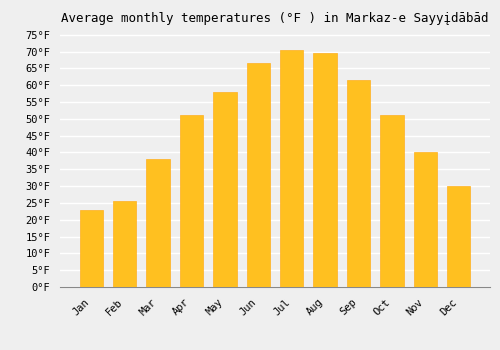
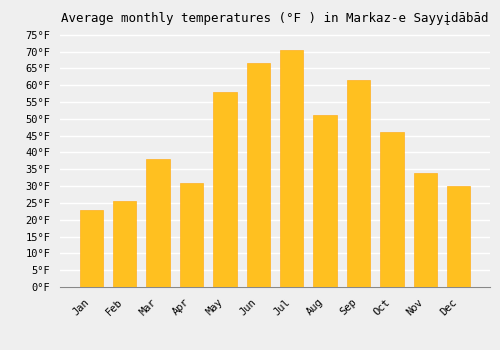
Apr: 51.0°F -> 31.0°F
Aug: 69.5°F -> 51.0°F
Oct: 51.0°F -> 46.0°F
Nov: 40.0°F -> 34.0°F
